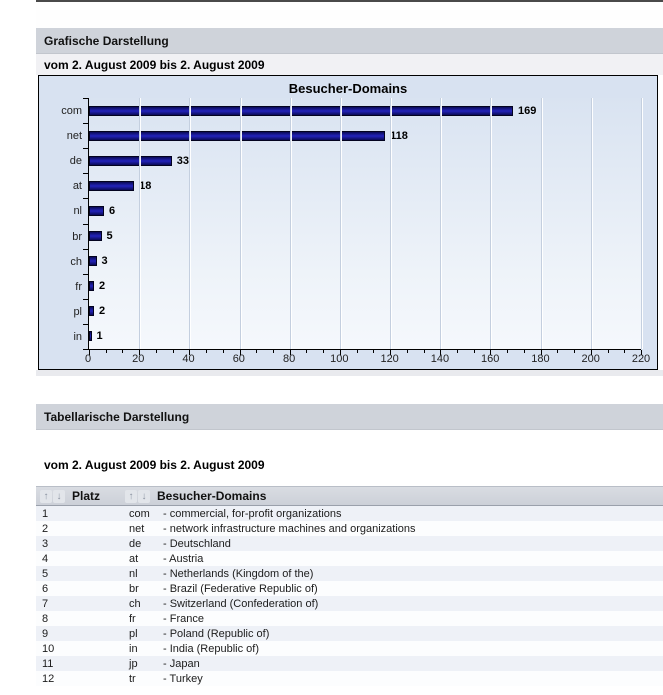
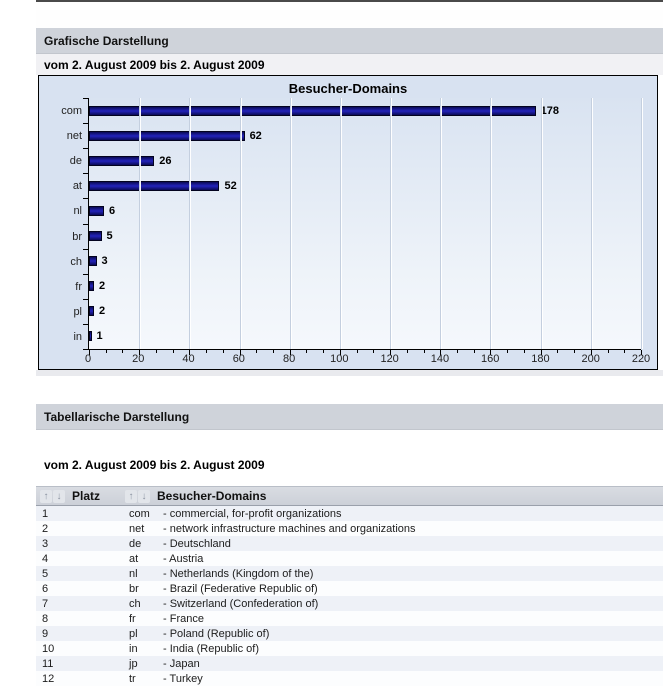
com: 169 -> 178
net: 118 -> 62
de: 33 -> 26
at: 18 -> 52
